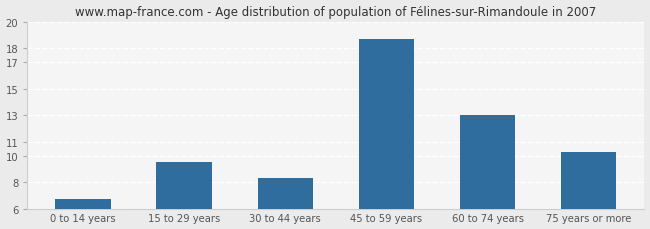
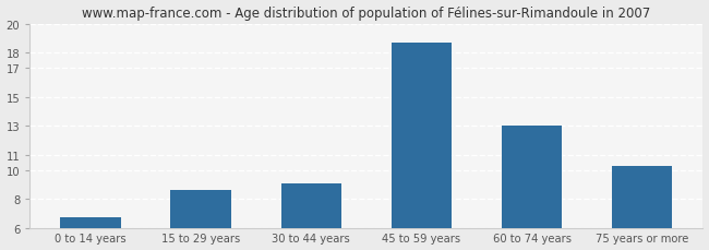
15 to 29 years: 9.5 -> 8.6
30 to 44 years: 8.3 -> 9.1
